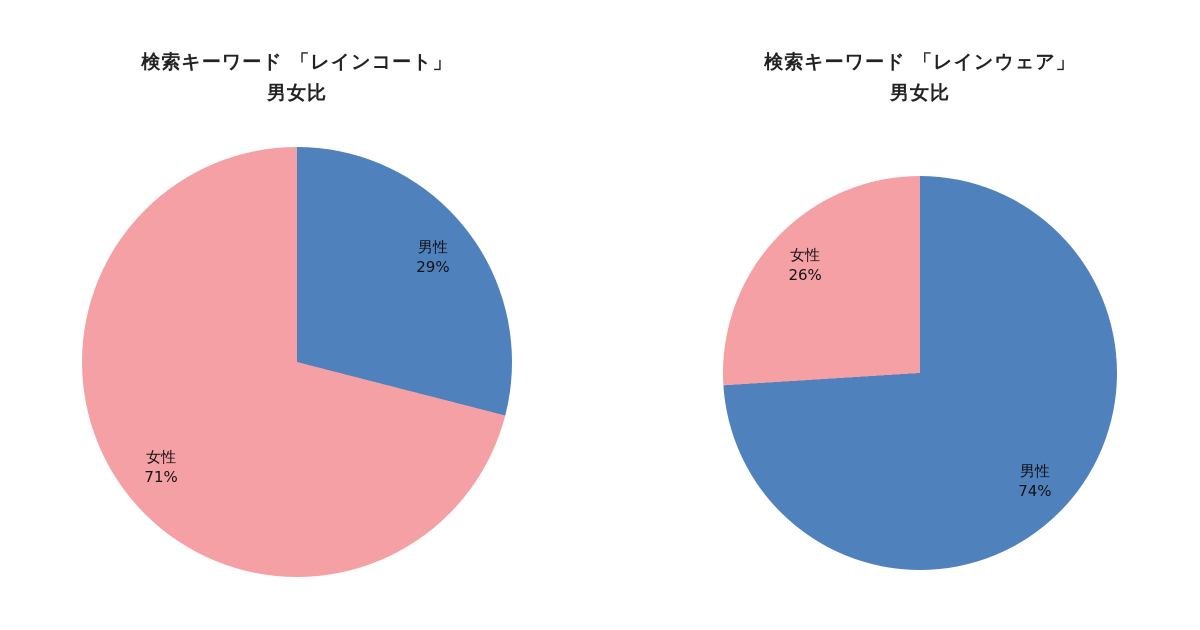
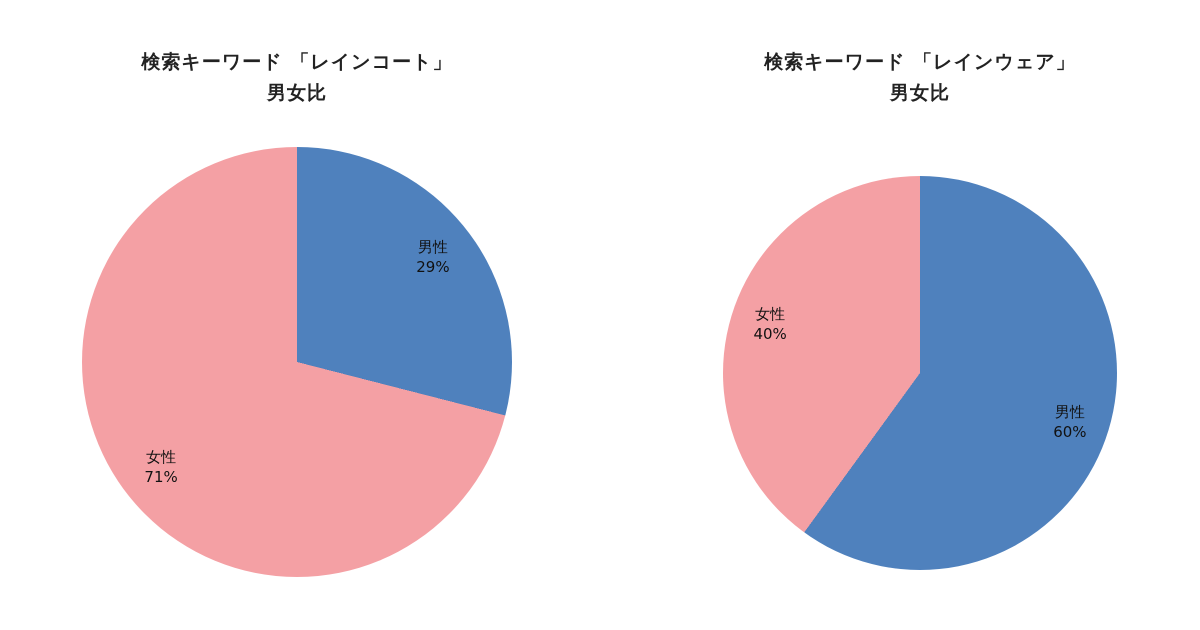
検索キーワード 「レインウェア」 男女比/男性: 74% -> 60%
検索キーワード 「レインウェア」 男女比/女性: 26% -> 40%
